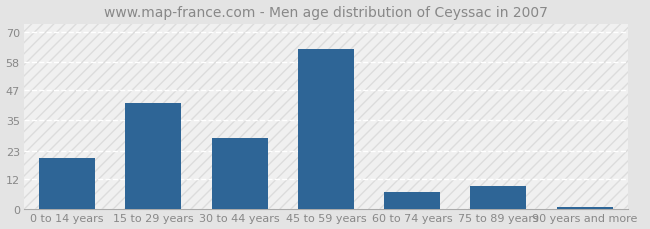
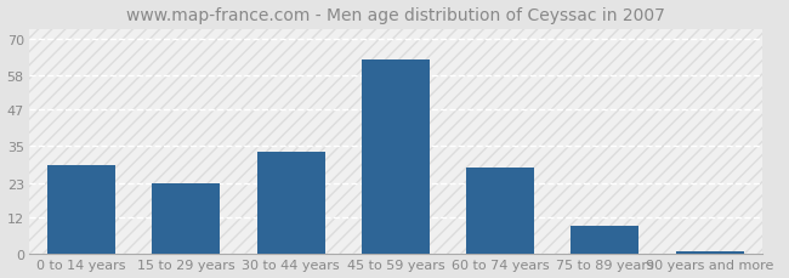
0 to 14 years: 20 -> 29
15 to 29 years: 42 -> 23
30 to 44 years: 28 -> 33
60 to 74 years: 7 -> 28
